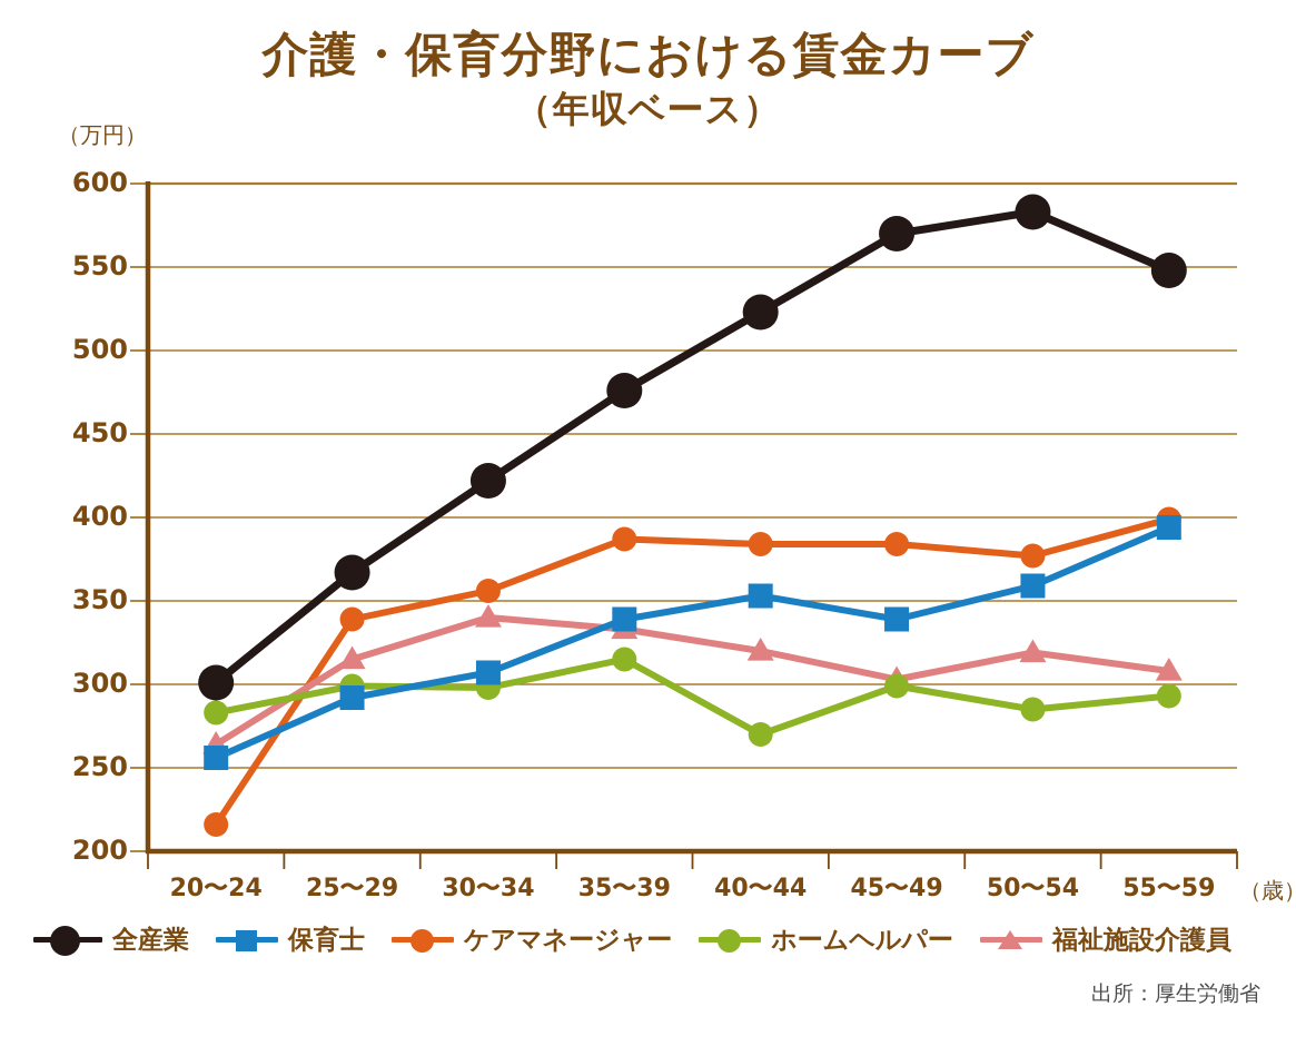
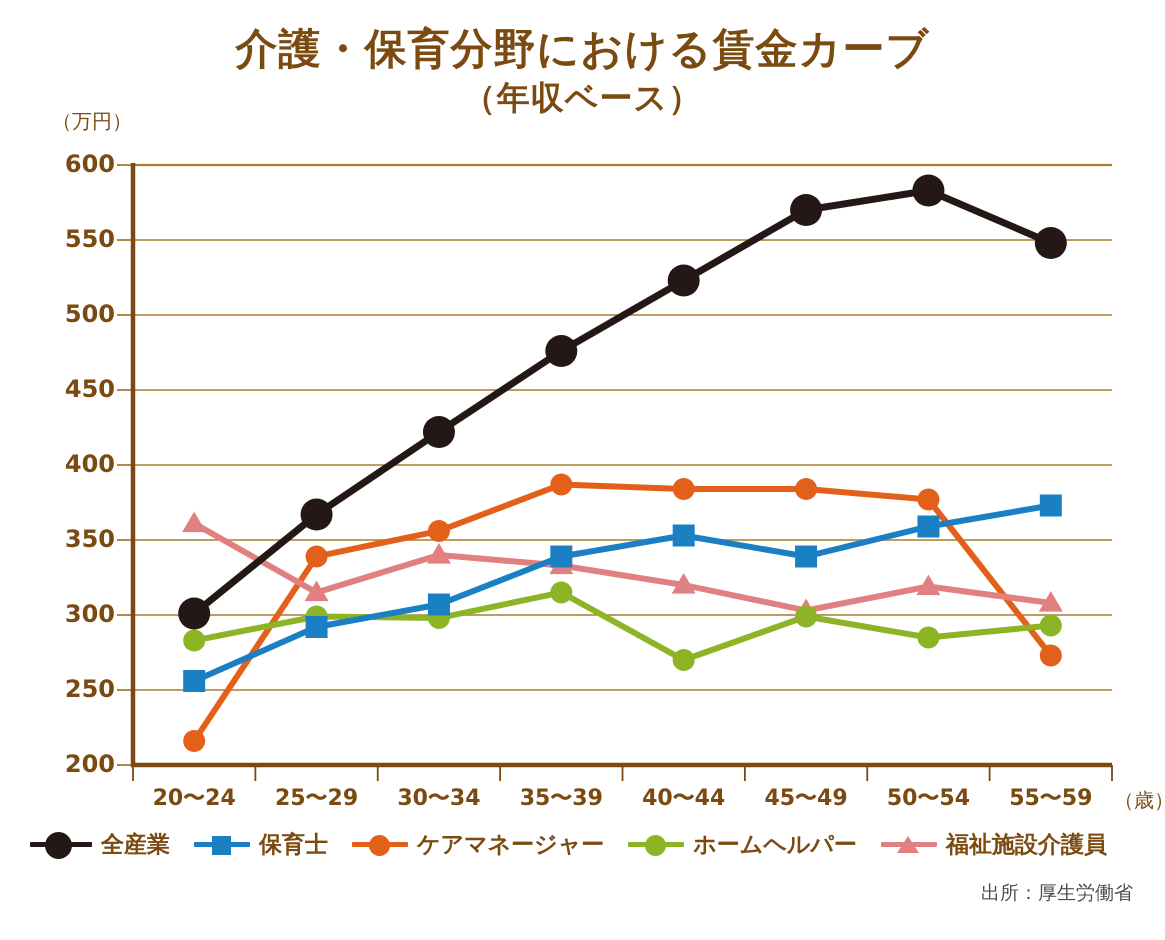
福祉施設介護員/20〜24: 264 -> 361
保育士/55〜59: 394 -> 373
ケアマネージャー/55〜59: 399 -> 273
